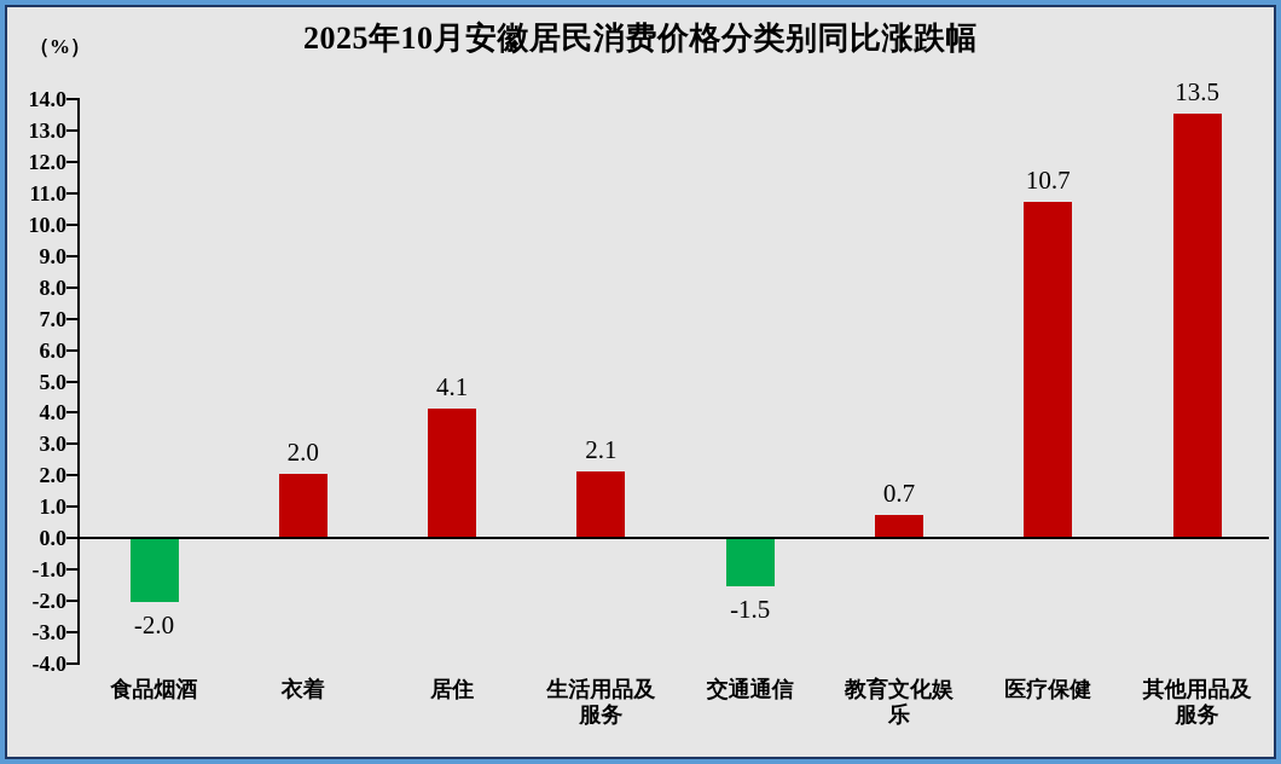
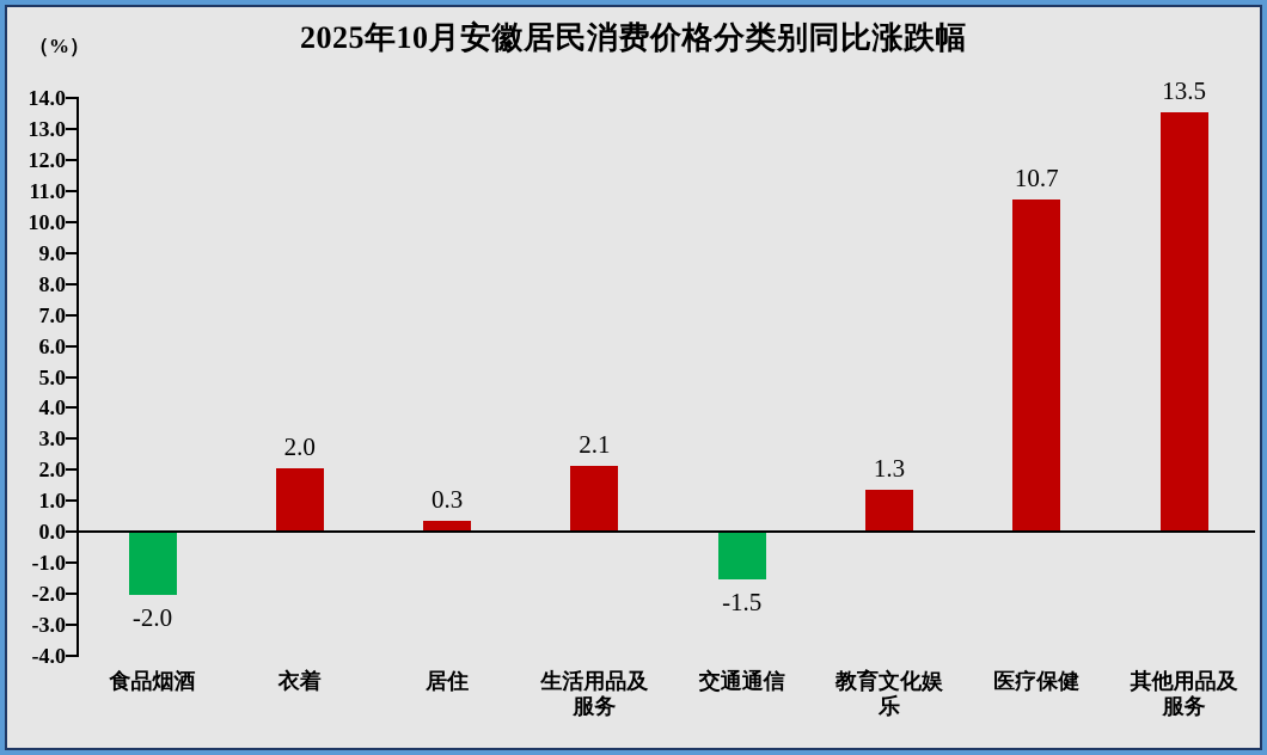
居住: 4.1 -> 0.3
教育文化娱乐: 0.7 -> 1.3
